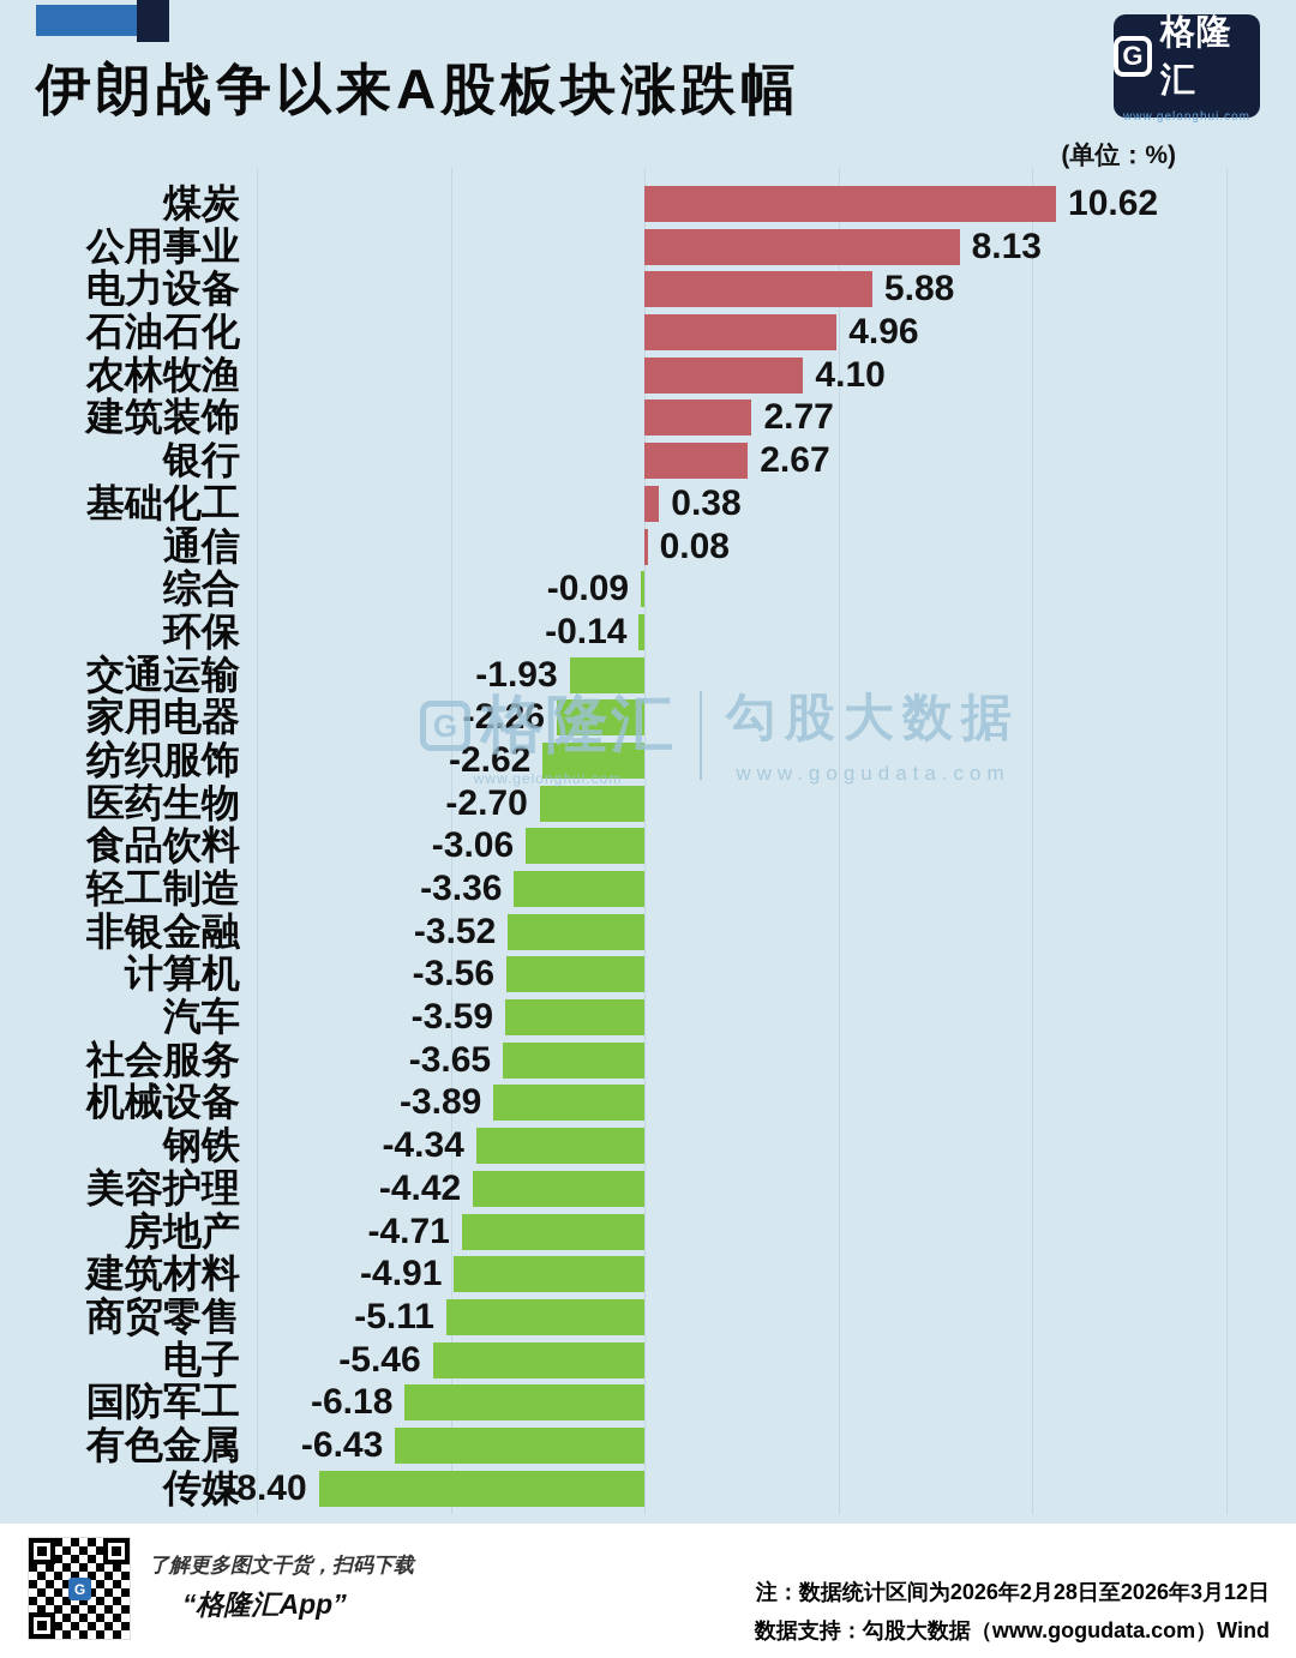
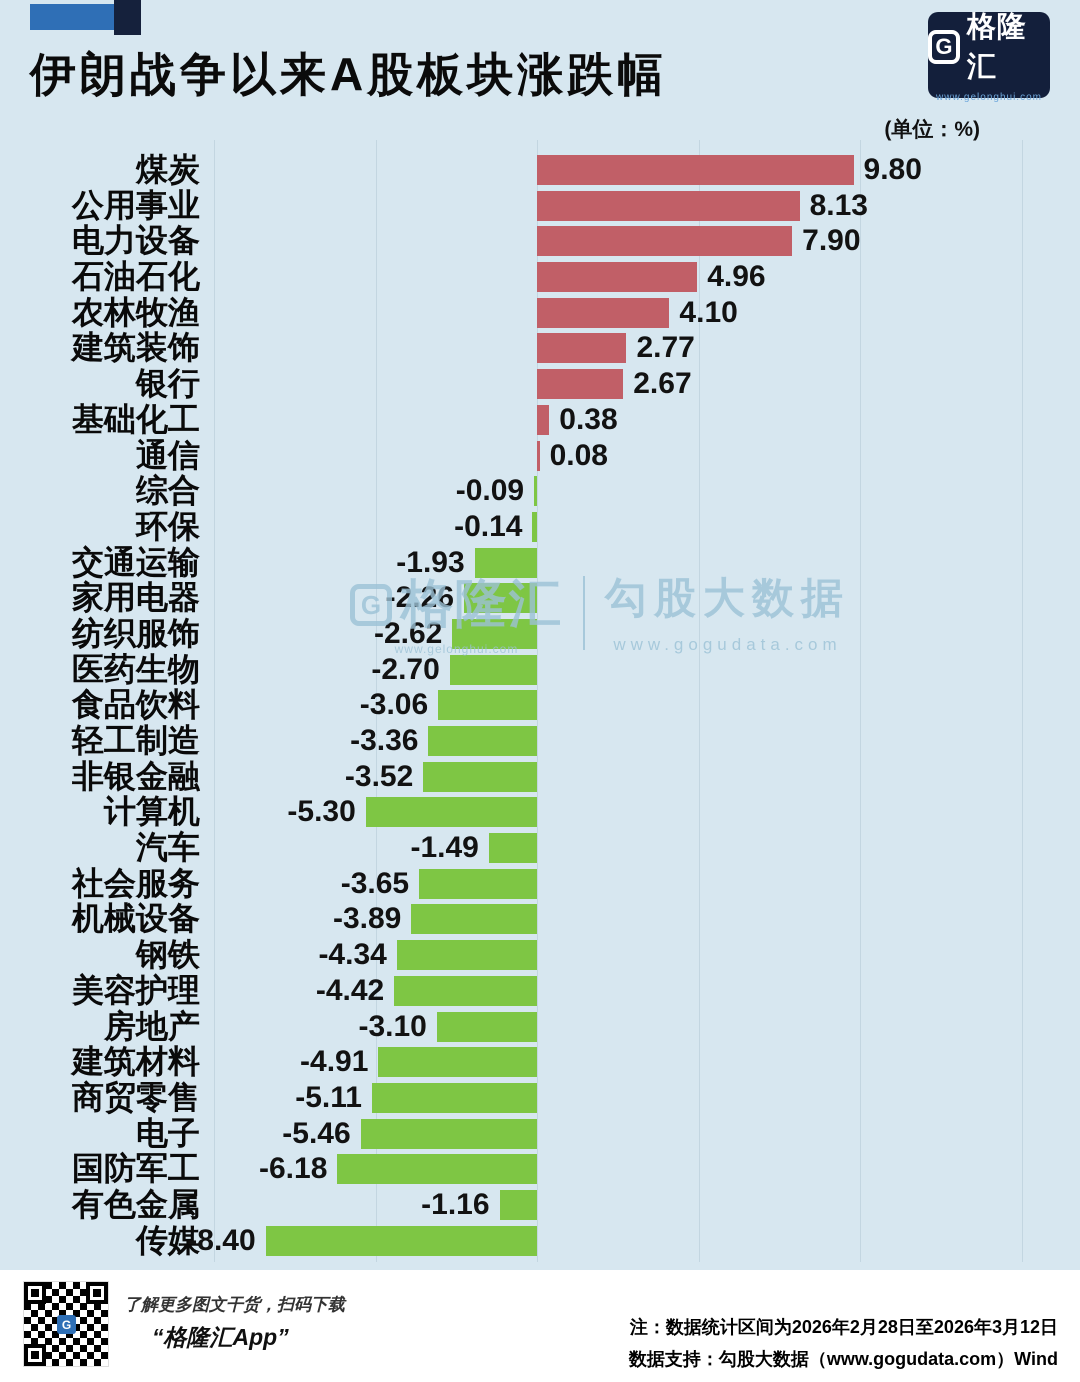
煤炭: 10.62 -> 9.80
电力设备: 5.88 -> 7.90
计算机: -3.56 -> -5.30
汽车: -3.59 -> -1.49
房地产: -4.71 -> -3.10
有色金属: -6.43 -> -1.16
